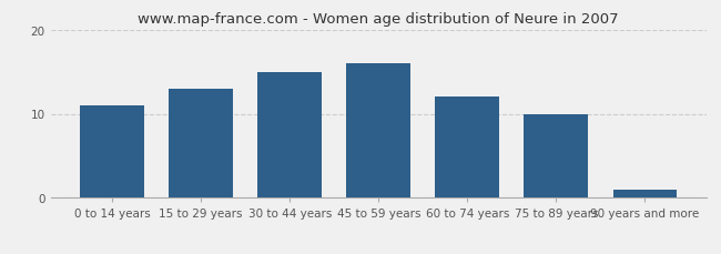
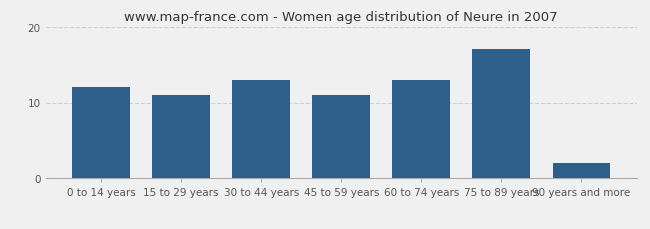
0 to 14 years: 11 -> 12
15 to 29 years: 13 -> 11
30 to 44 years: 15 -> 13
45 to 59 years: 16 -> 11
60 to 74 years: 12 -> 13
75 to 89 years: 10 -> 17
90 years and more: 1 -> 2
